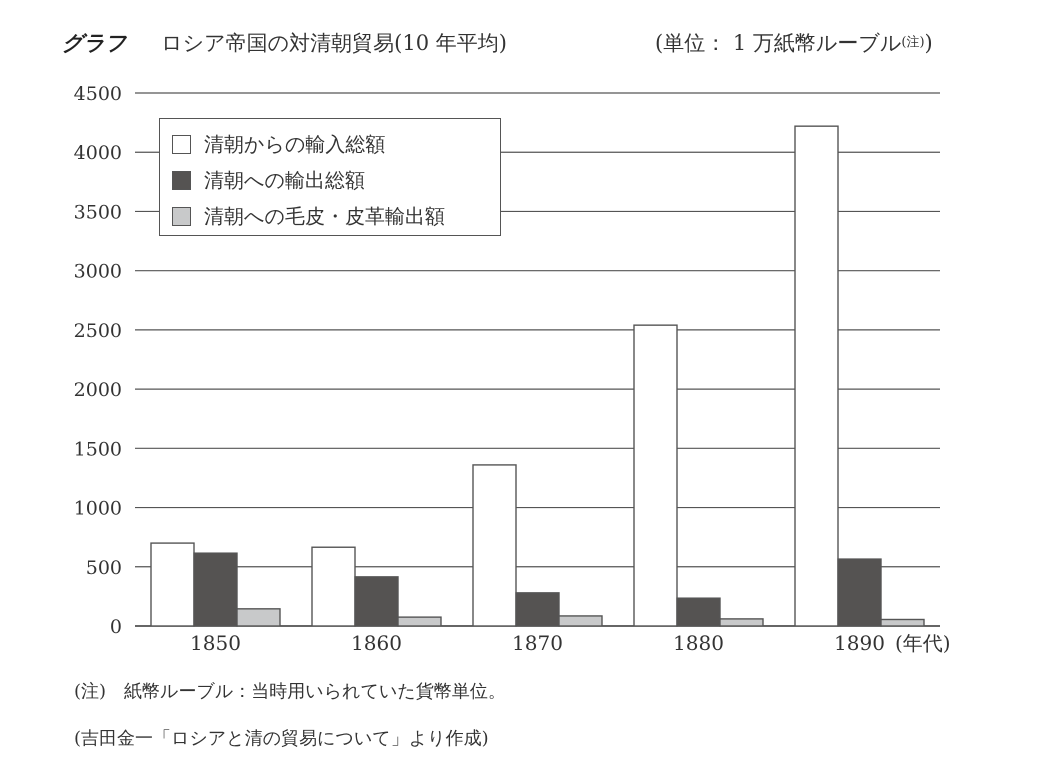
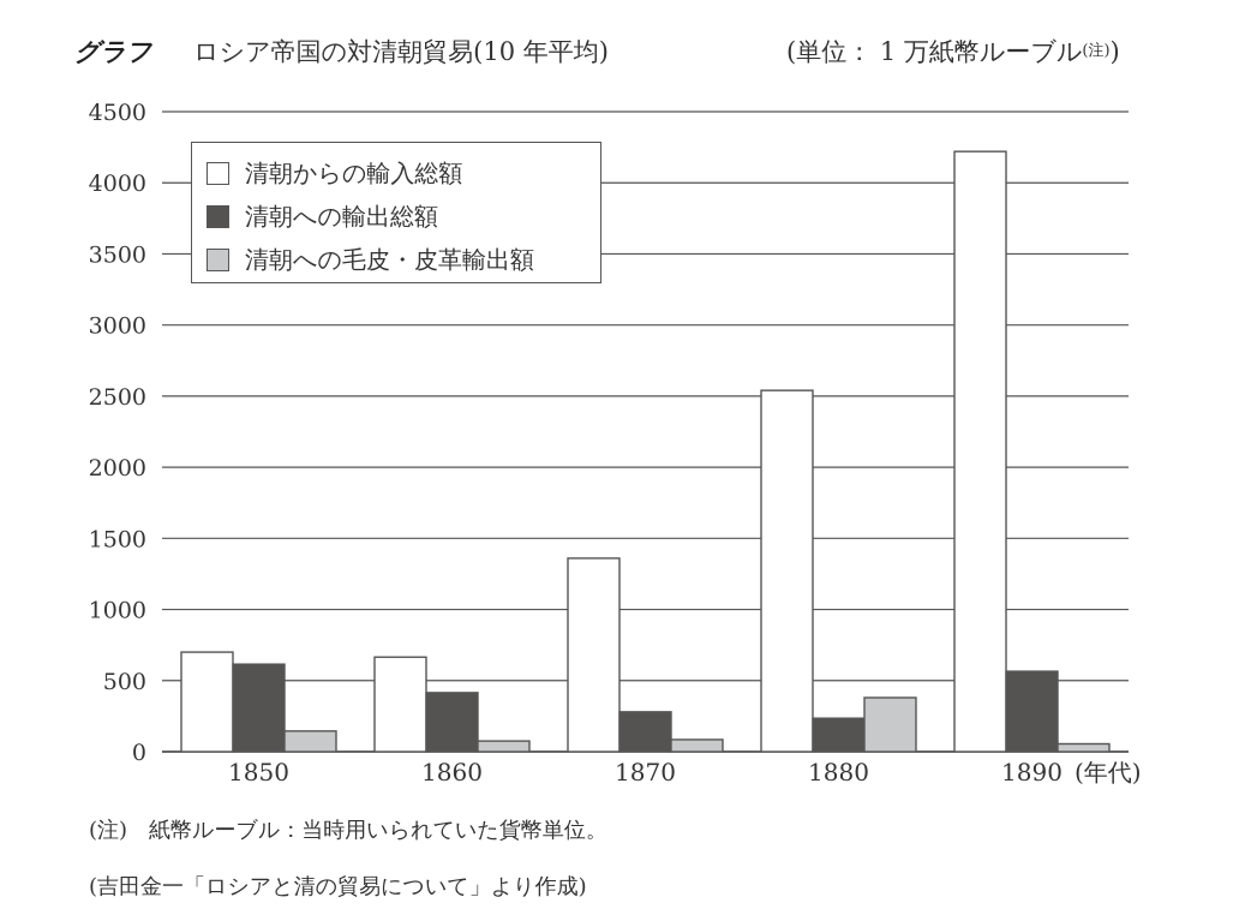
清朝への毛皮・皮革輸出額/1880: 60 -> 380
